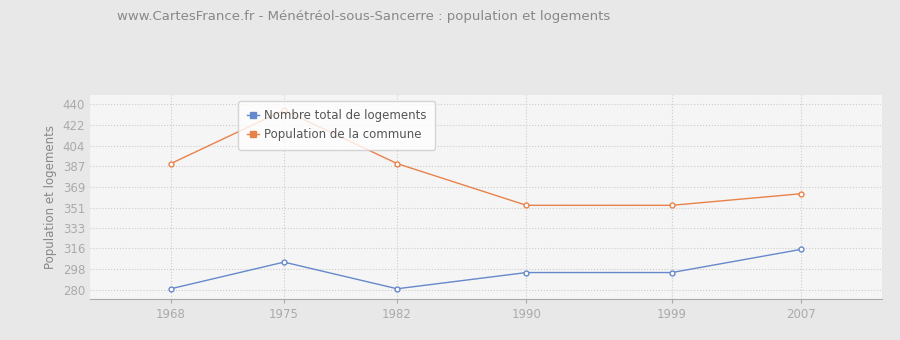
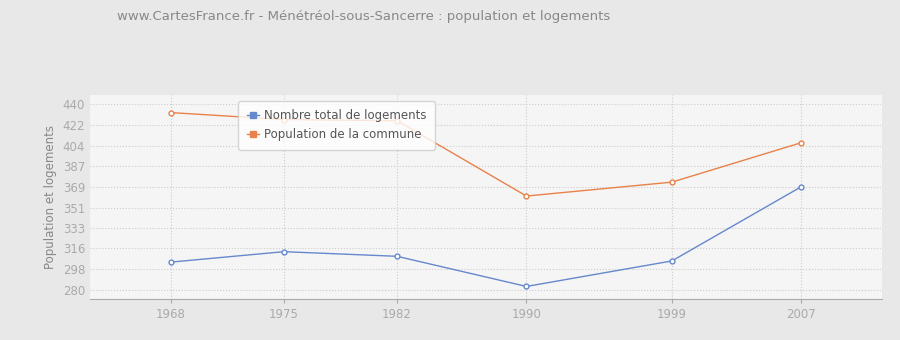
Nombre total de logements/1968: 281 -> 304
Population de la commune/1968: 389 -> 433
Nombre total de logements/1975: 304 -> 313
Population de la commune/1975: 435 -> 427
Nombre total de logements/1982: 281 -> 309
Population de la commune/1982: 389 -> 426
Nombre total de logements/1990: 295 -> 283
Population de la commune/1990: 353 -> 361
Nombre total de logements/1999: 295 -> 305
Population de la commune/1999: 353 -> 373
Nombre total de logements/2007: 315 -> 369
Population de la commune/2007: 363 -> 407
